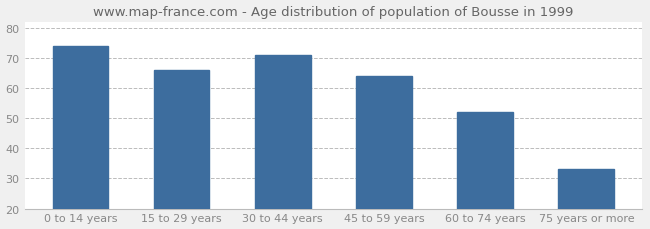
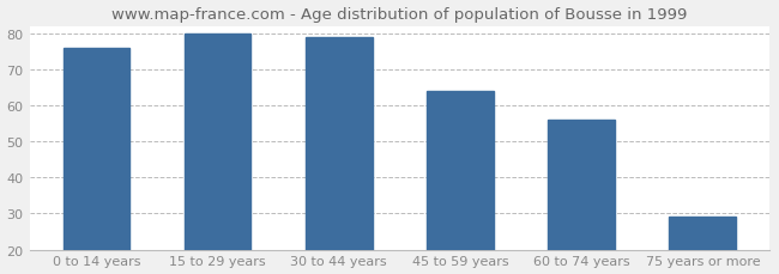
0 to 14 years: 74 -> 76
15 to 29 years: 66 -> 80
30 to 44 years: 71 -> 79
60 to 74 years: 52 -> 56
75 years or more: 33 -> 29
